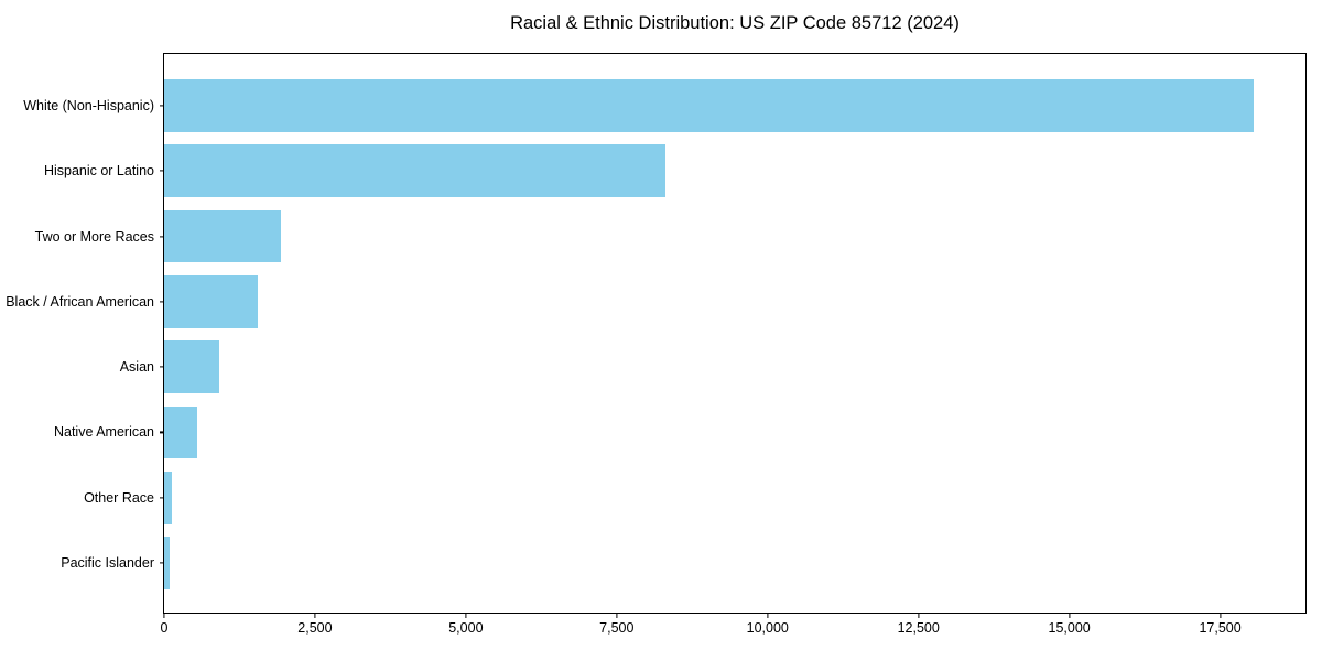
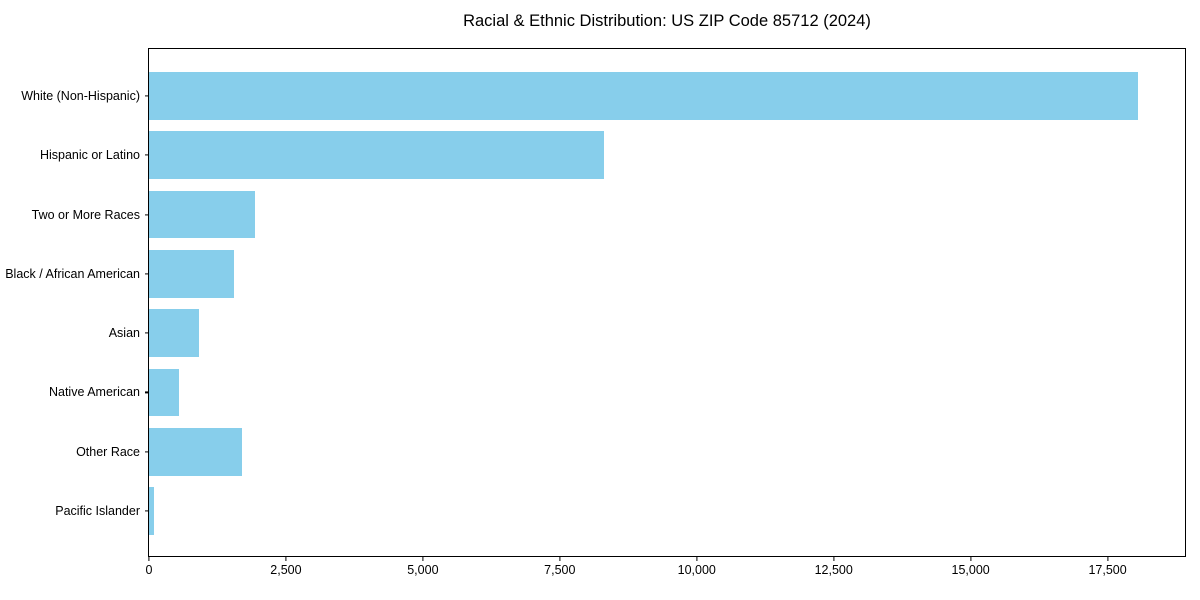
Other Race: 100 -> 1700
